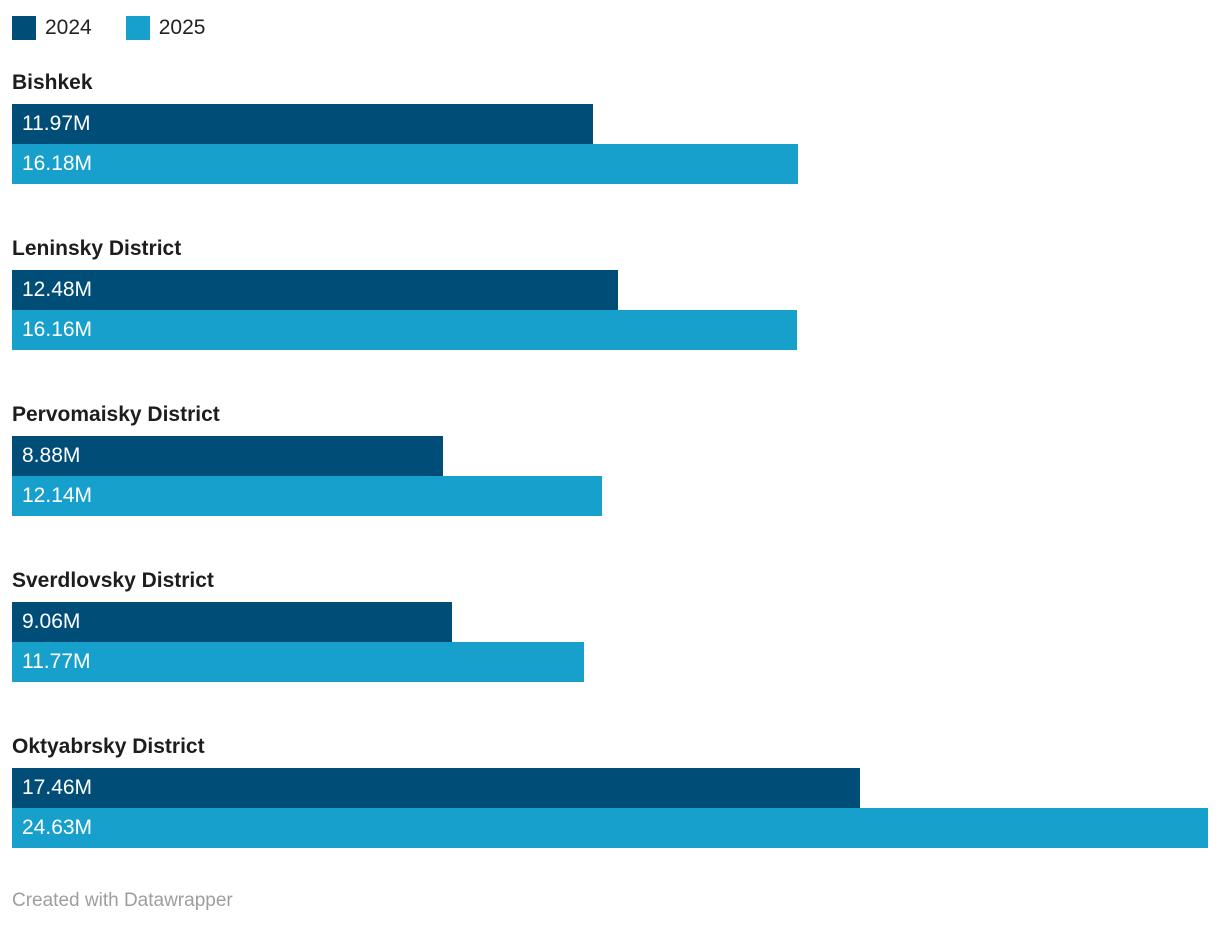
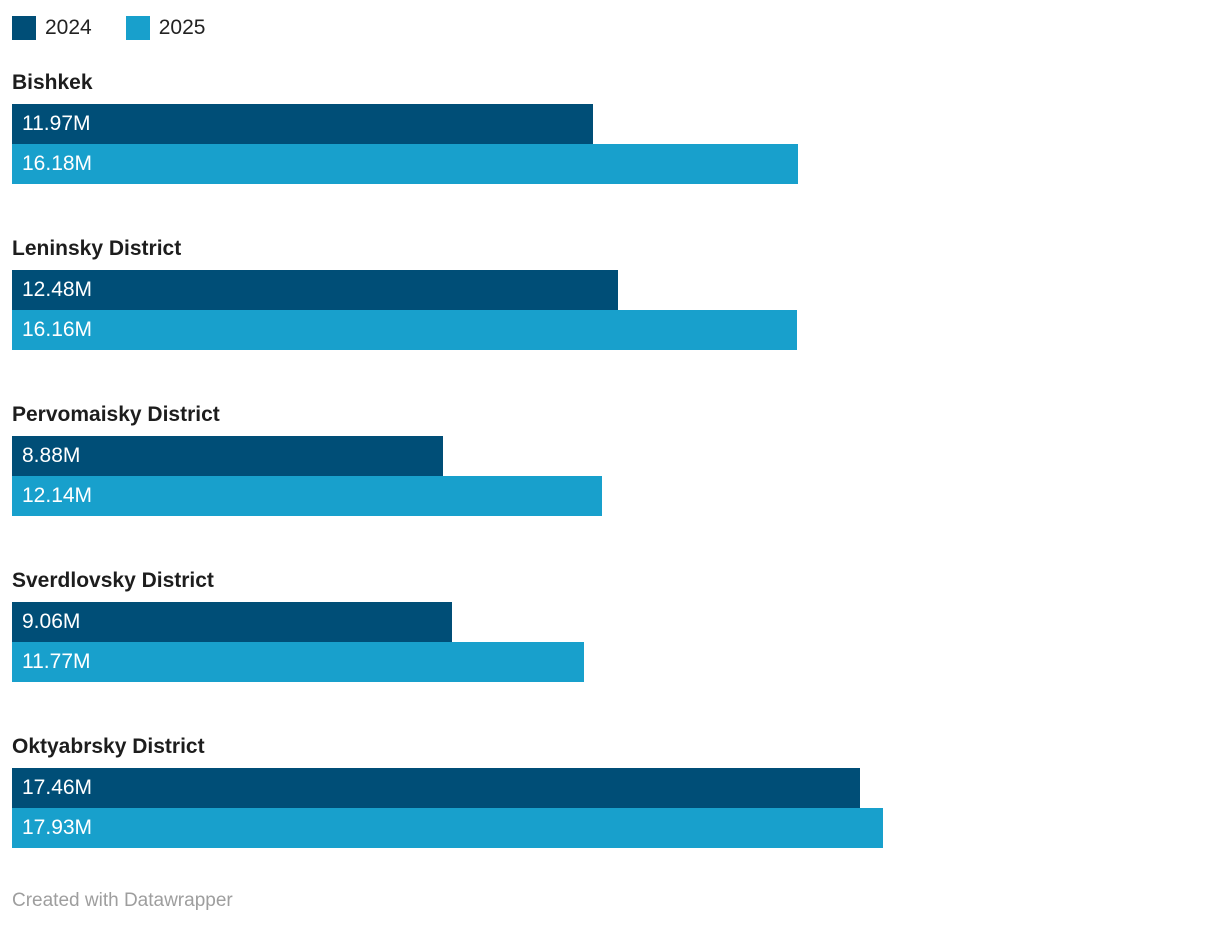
2025/Oktyabrsky District: 24.63M -> 17.93M
